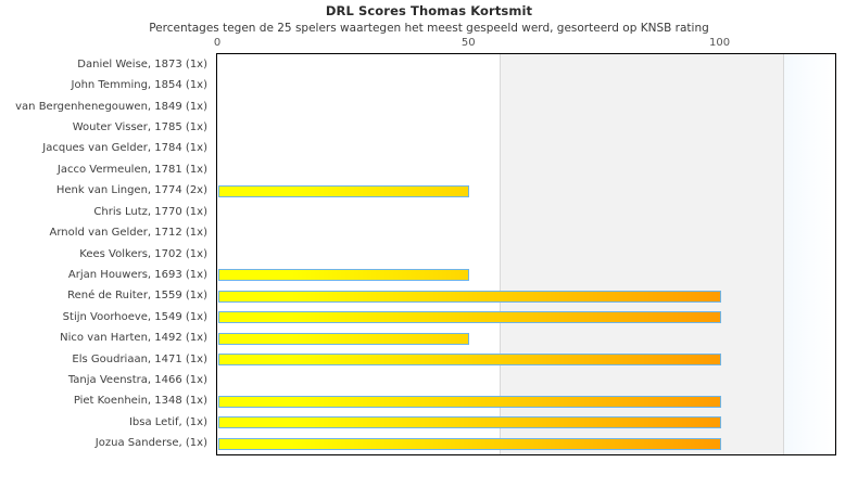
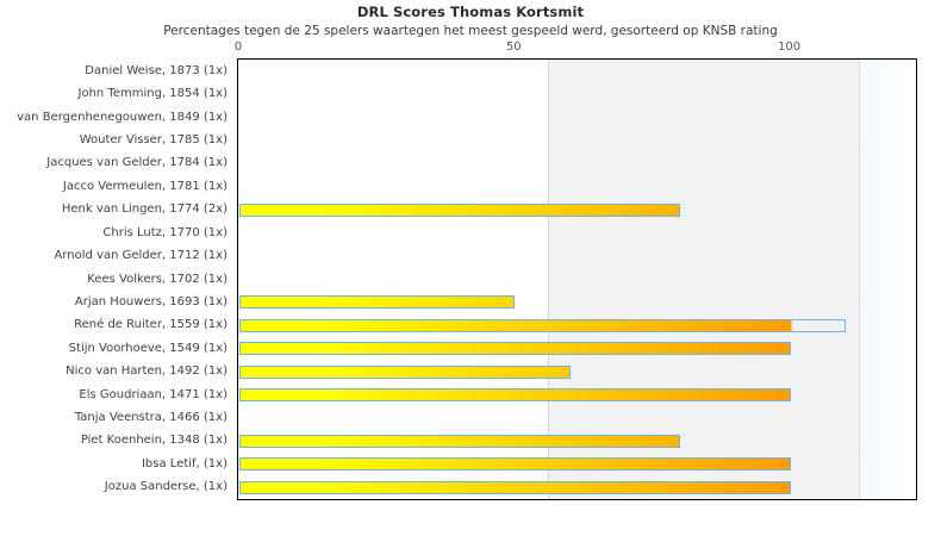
Henk van Lingen, 1774 (2x): 50 -> 80
René de Ruiter, 1559 (1x): 100 -> 110
Nico van Harten, 1492 (1x): 50 -> 60
Piet Koenhein, 1348 (1x): 100 -> 80
